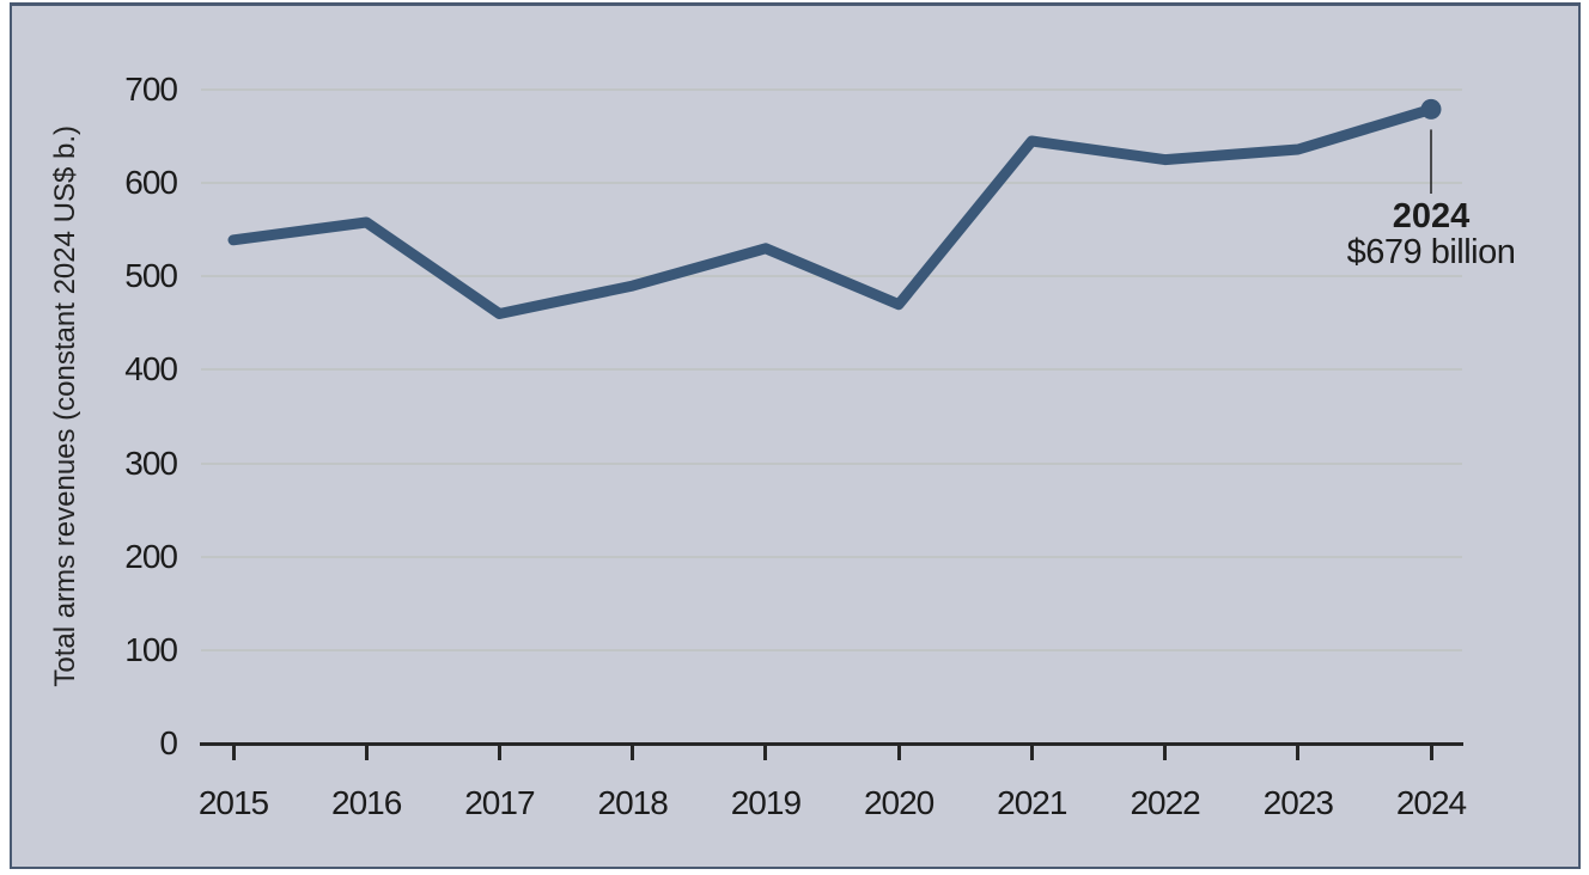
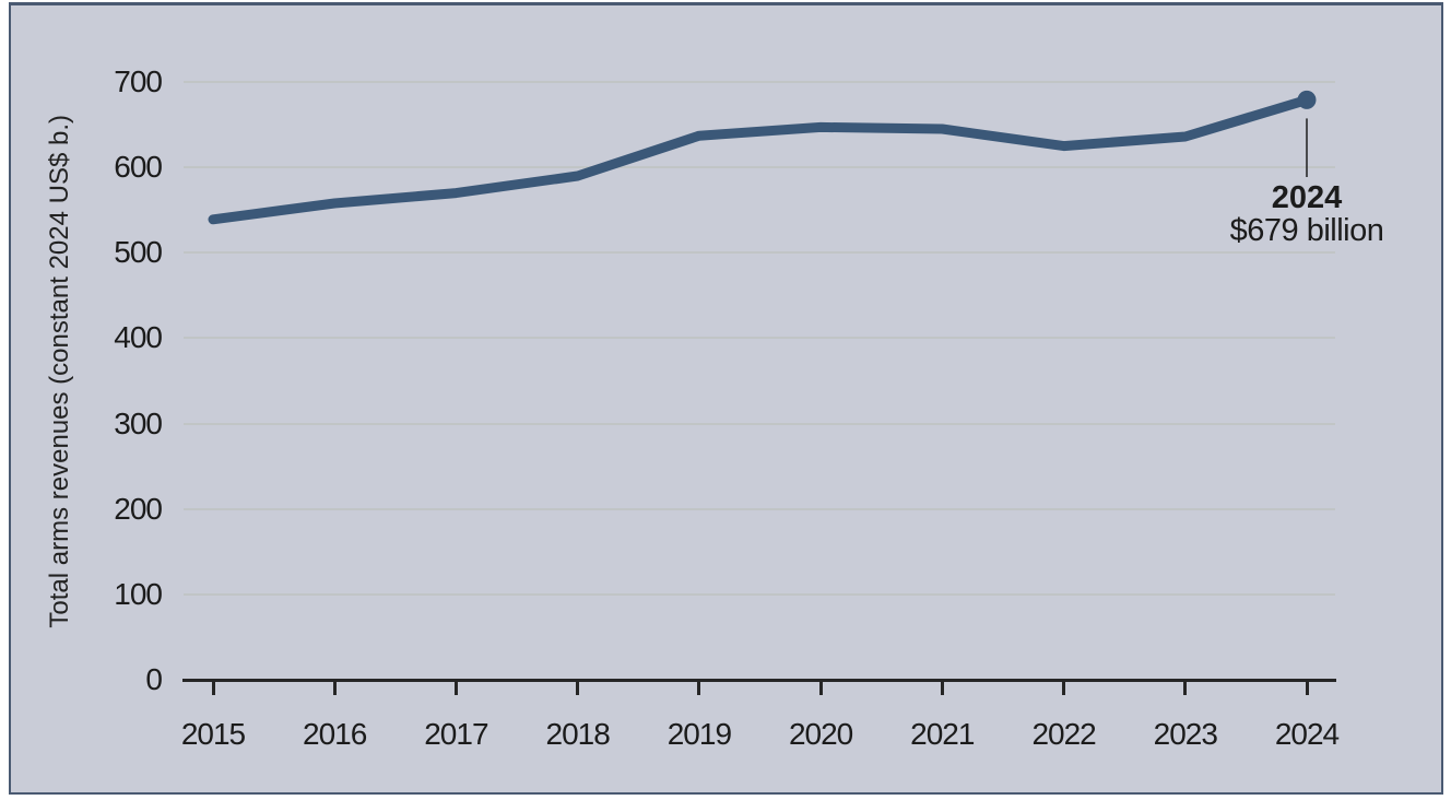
2017: 460 -> 570
2018: 490 -> 590
2019: 530 -> 640
2020: 470 -> 650
